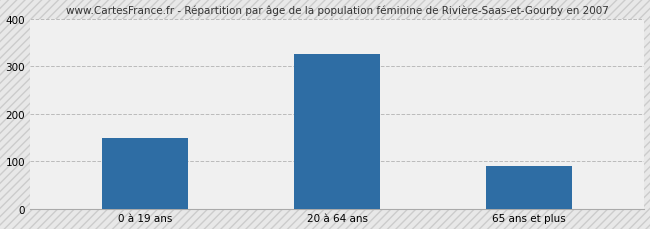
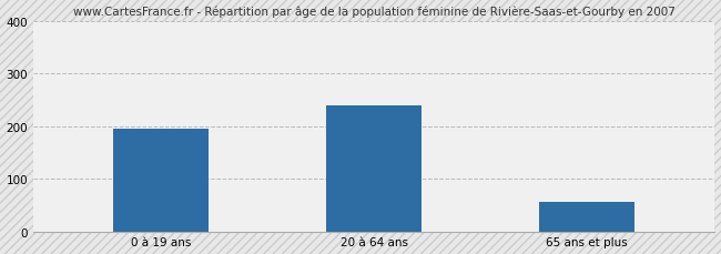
0 à 19 ans: 148 -> 195
20 à 64 ans: 325 -> 240
65 ans et plus: 90 -> 55
